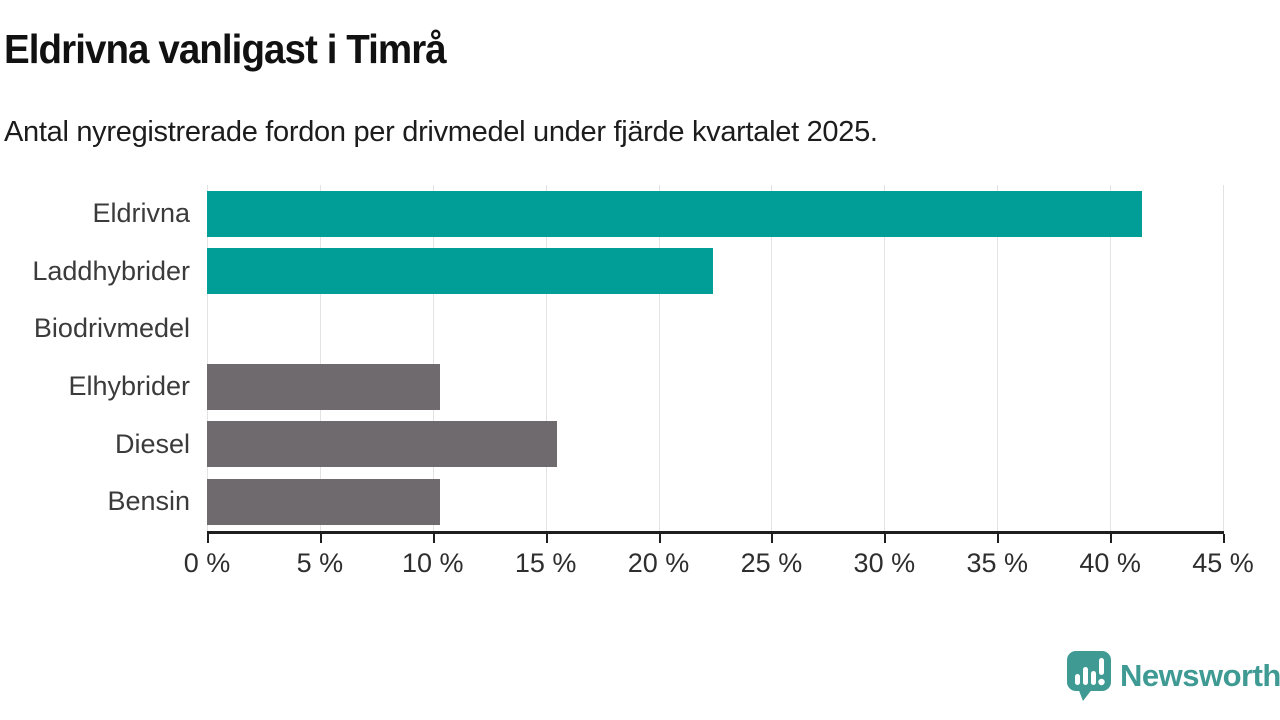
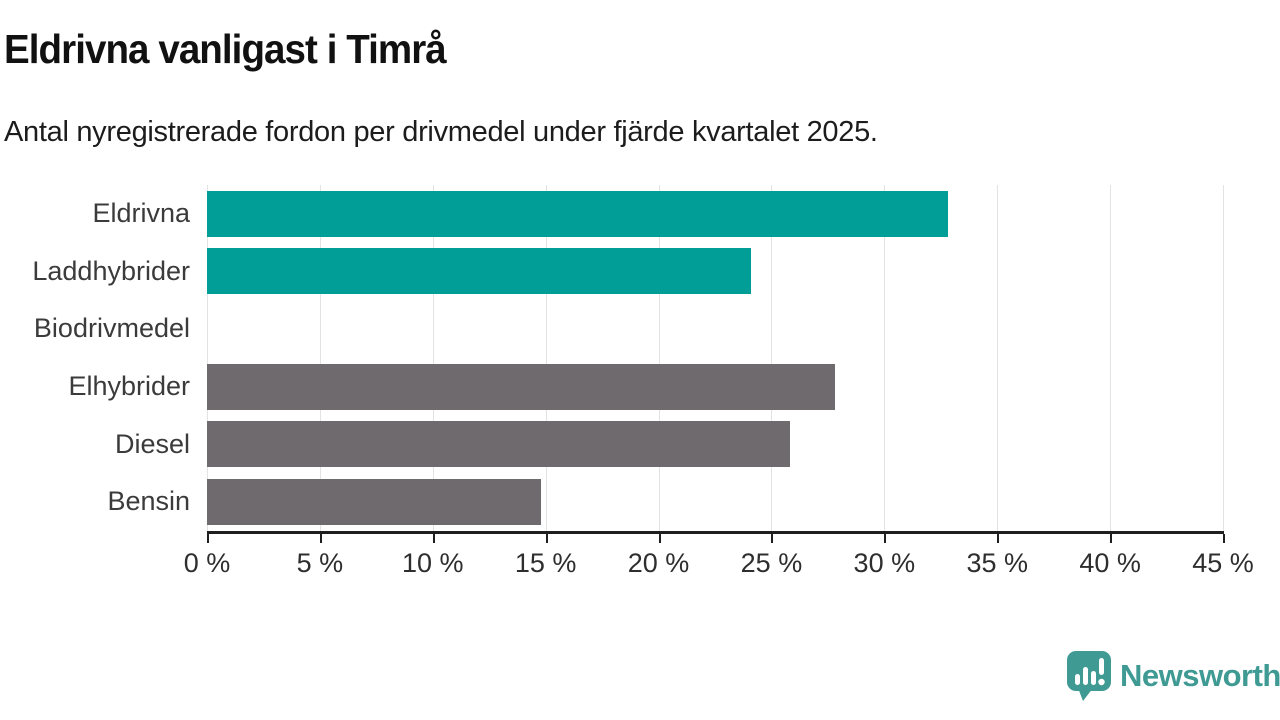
Eldrivna: 41.4% -> 32.8%
Laddhybrider: 22.4% -> 24.1%
Elhybrider: 10.3% -> 27.8%
Diesel: 15.5% -> 25.8%
Bensin: 10.3% -> 14.8%
